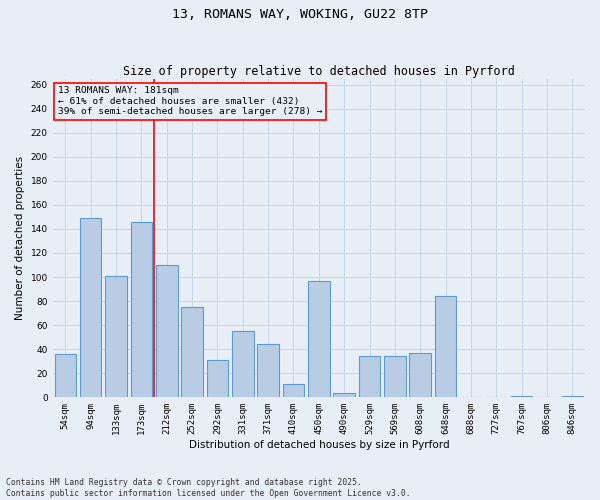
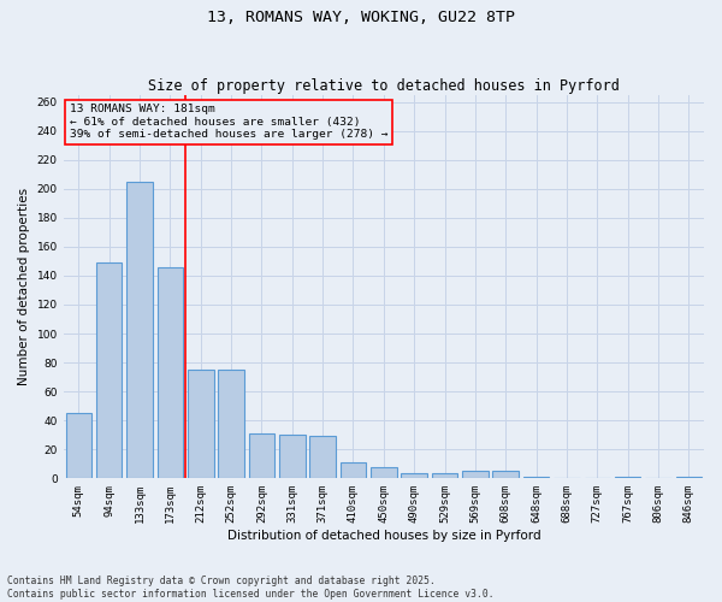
54sqm: 36 -> 45
133sqm: 101 -> 205
212sqm: 110 -> 75
331sqm: 55 -> 30
371sqm: 44 -> 29
450sqm: 97 -> 8
529sqm: 34 -> 4
569sqm: 34 -> 5
608sqm: 37 -> 5
648sqm: 84 -> 1
